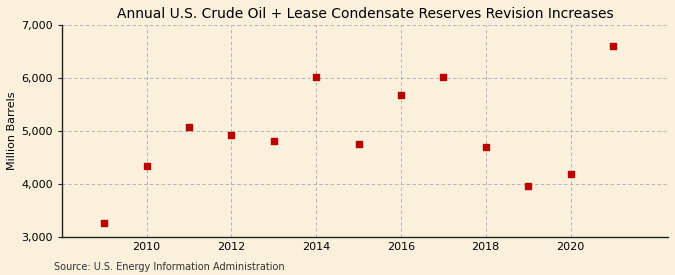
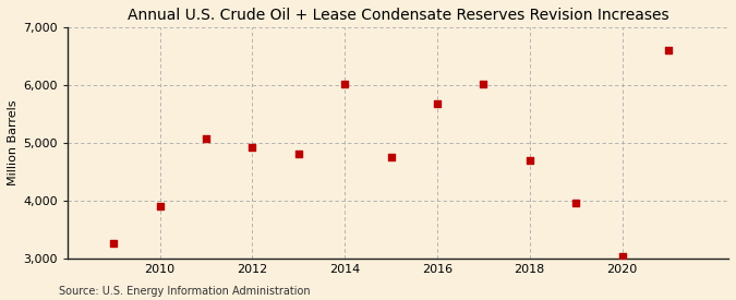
2010: 4,340 -> 3,900
2020: 4,180 -> 3,020
